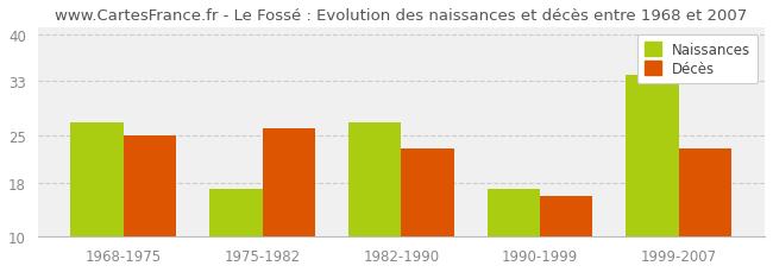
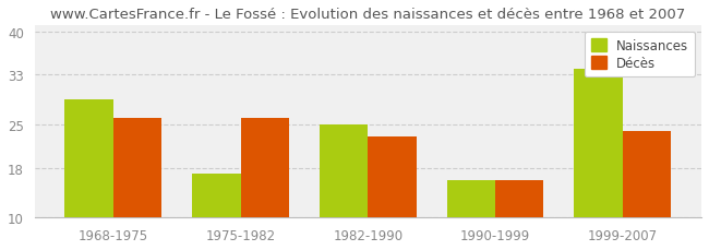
Naissances/1968-1975: 27 -> 29
Décès/1968-1975: 25 -> 26
Naissances/1982-1990: 27 -> 25
Naissances/1990-1999: 17 -> 16
Décès/1999-2007: 23 -> 24
